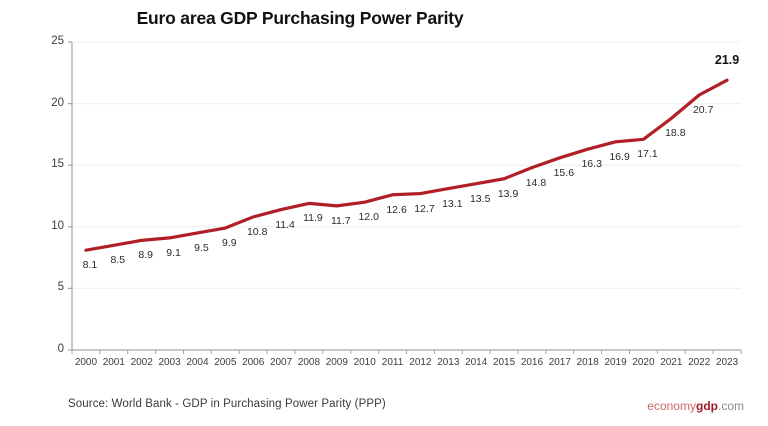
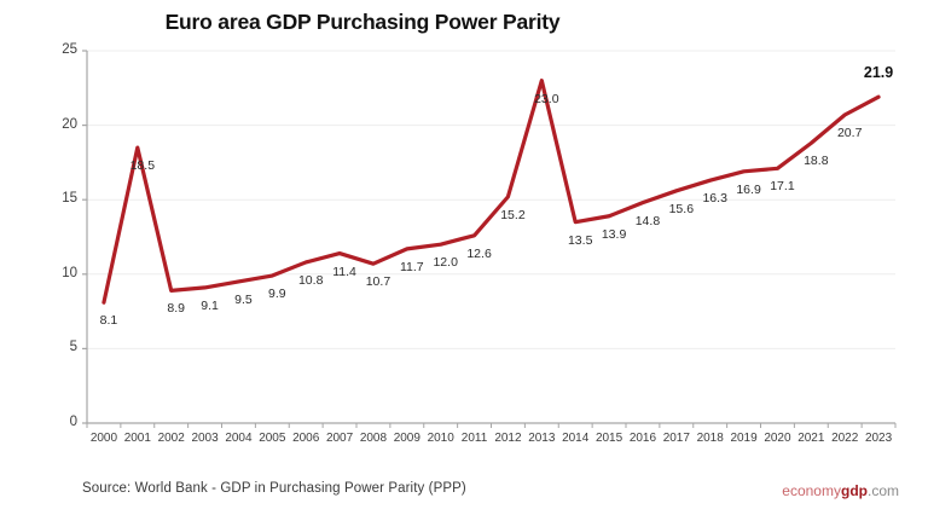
2001: 8.5 -> 18.5
2008: 11.9 -> 10.7
2012: 12.7 -> 15.2
2013: 13.1 -> 23.0
